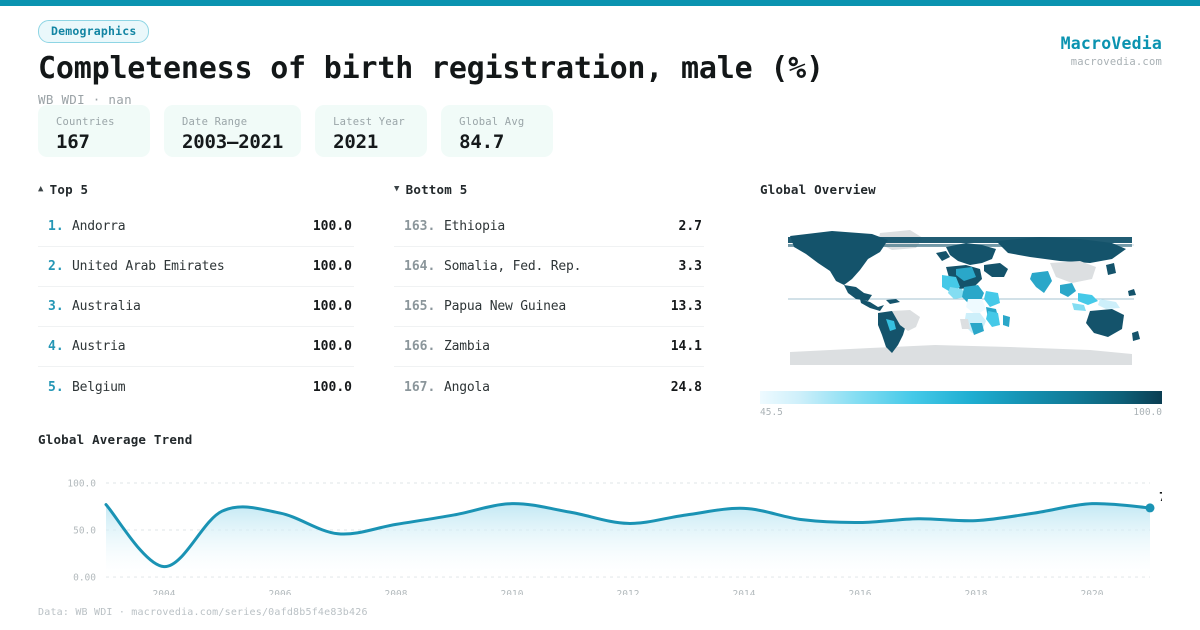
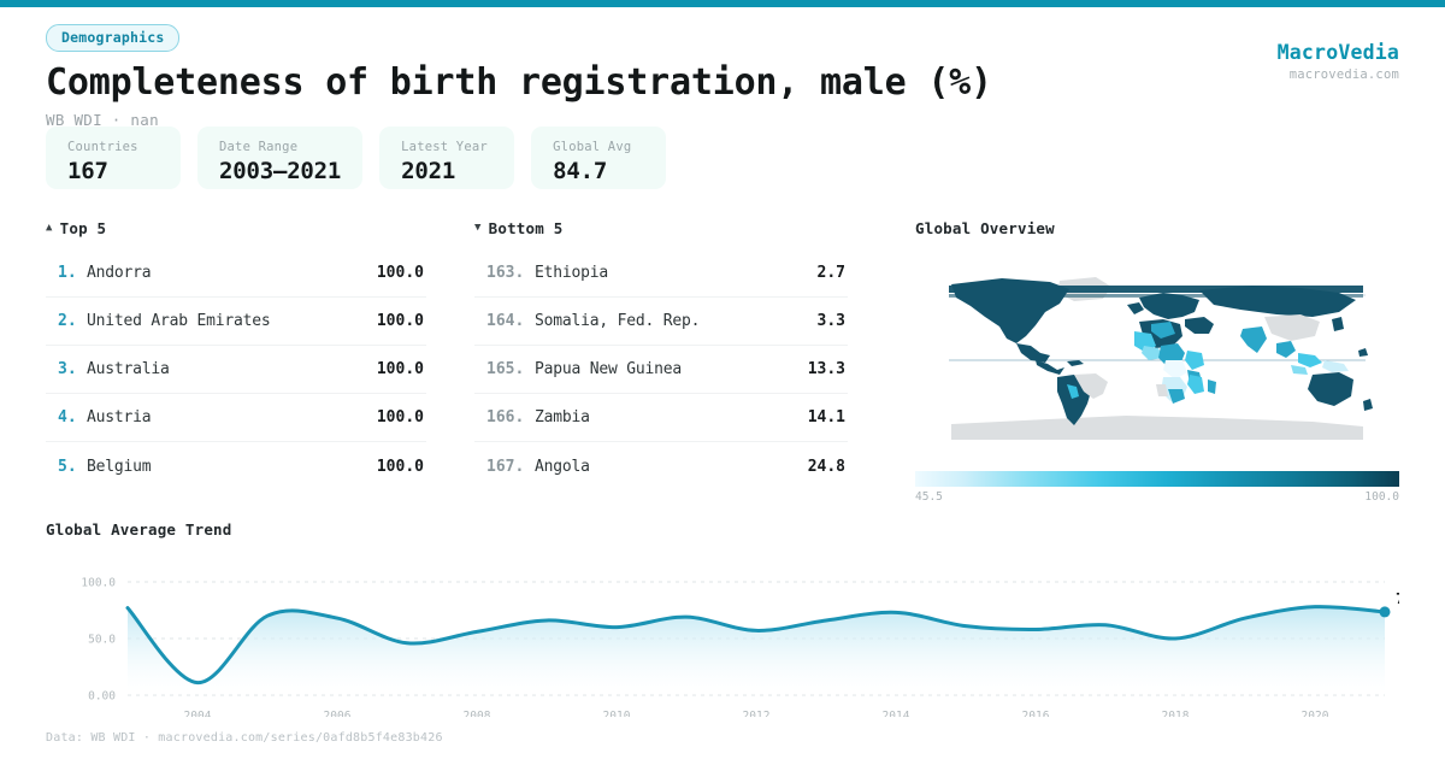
2010: 80 -> 60
2018: 60 -> 50
